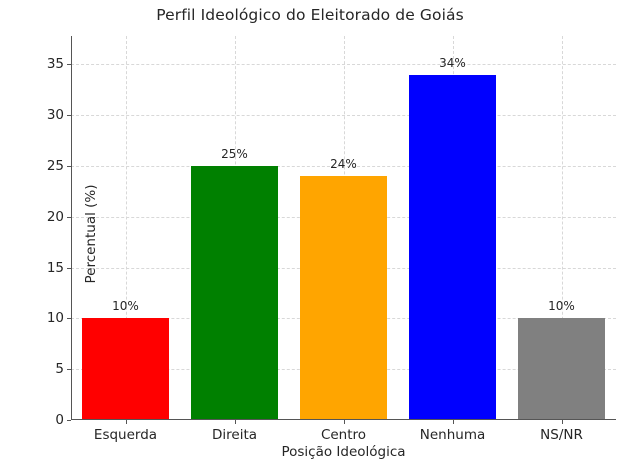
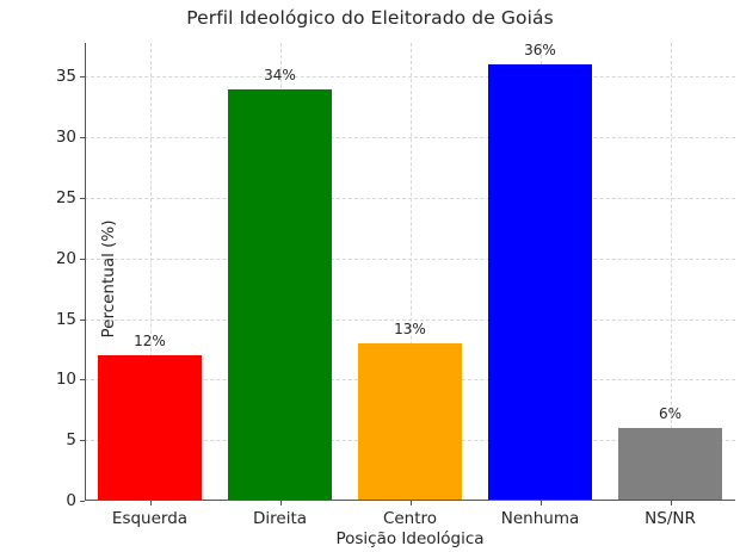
Esquerda: 10% -> 12%
Direita: 25% -> 34%
Centro: 24% -> 13%
Nenhuma: 34% -> 36%
NS/NR: 10% -> 6%
